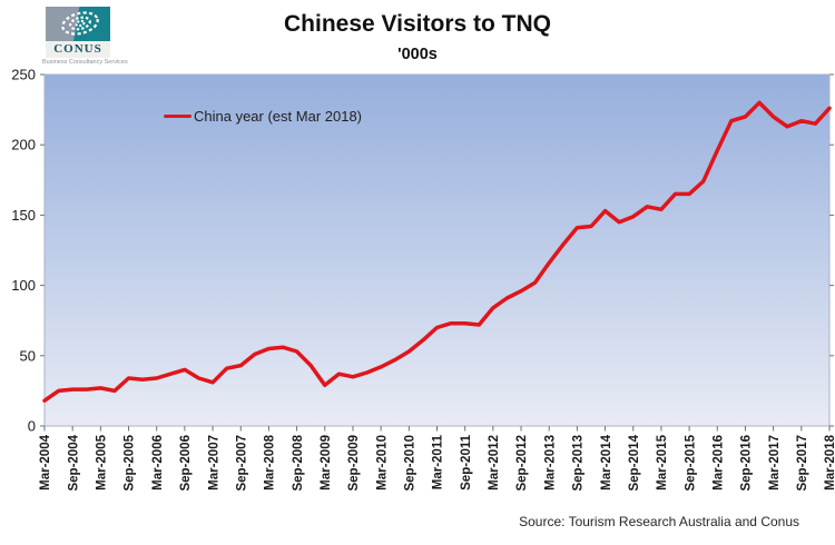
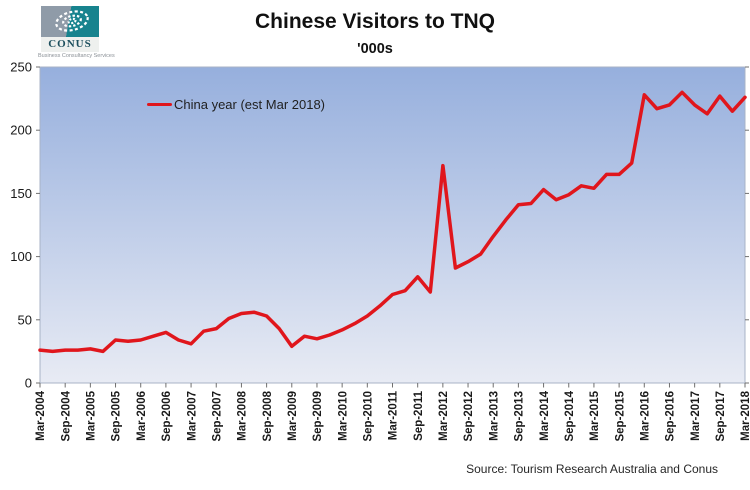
Mar-2004: 18 -> 26
Sep-2011: 73 -> 84
Mar-2012: 84 -> 172
Mar-2016: 196 -> 228
Sep-2017: 217 -> 227
